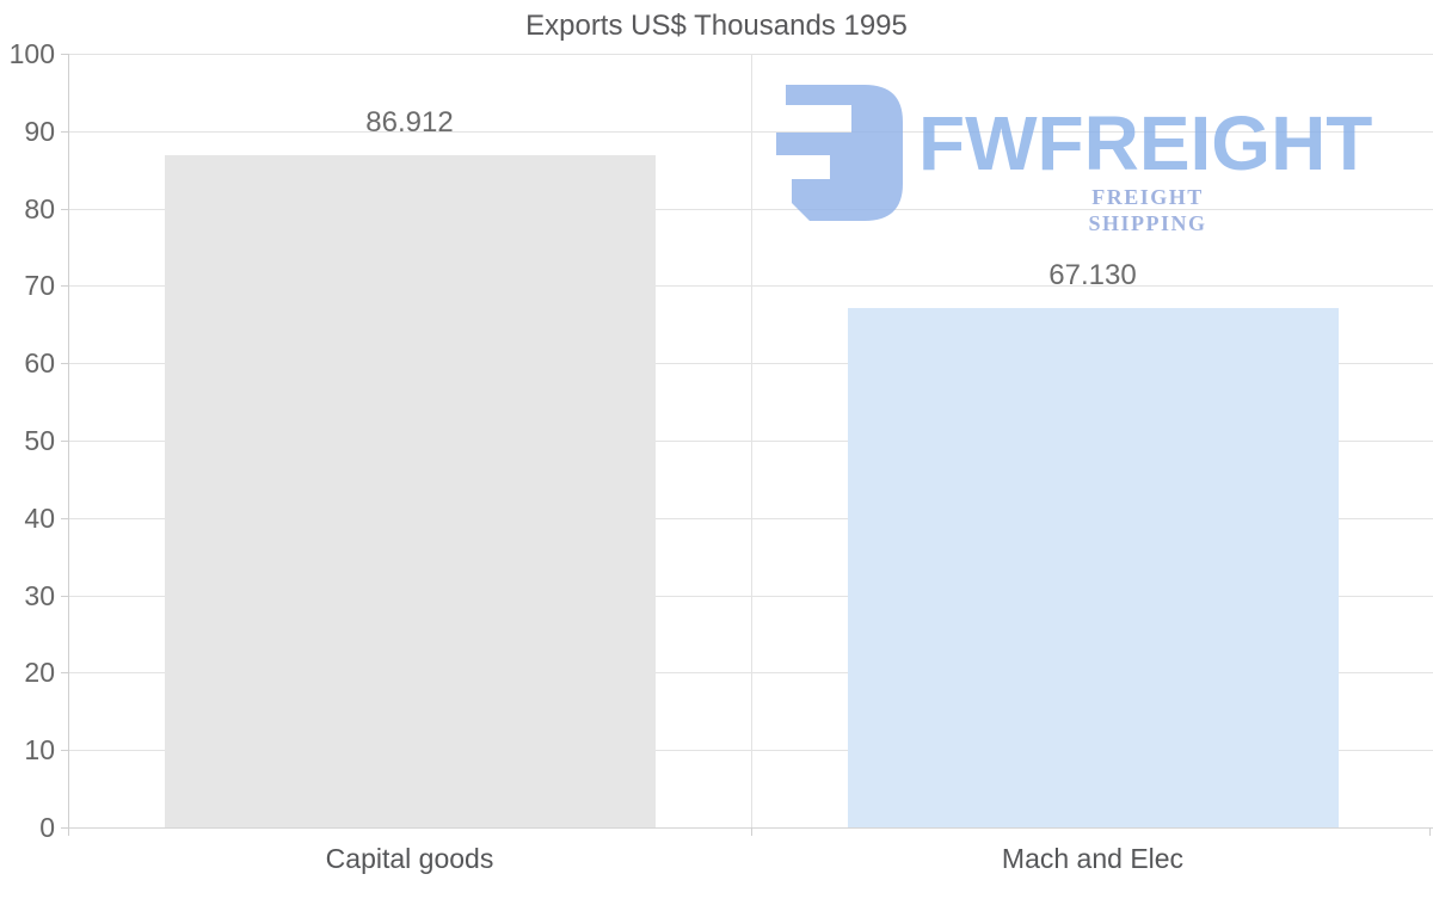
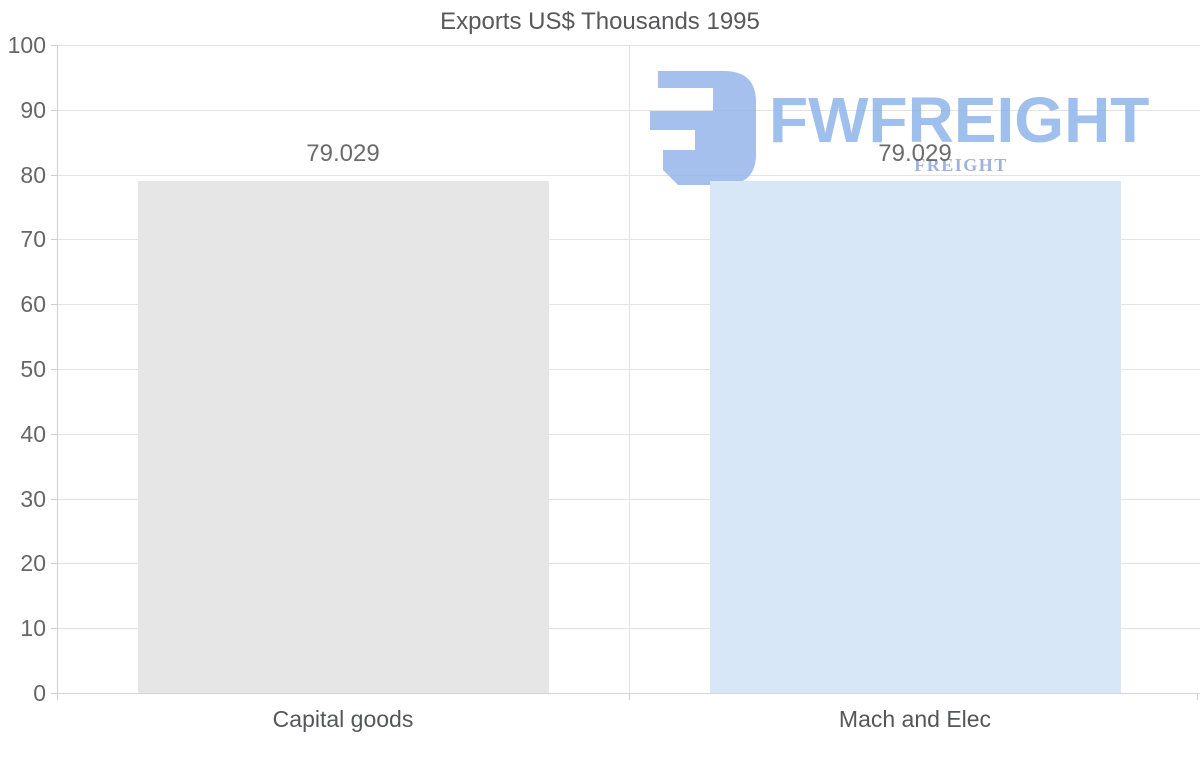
Capital goods: 86.912 -> 79.029
Mach and Elec: 67.130 -> 79.029
